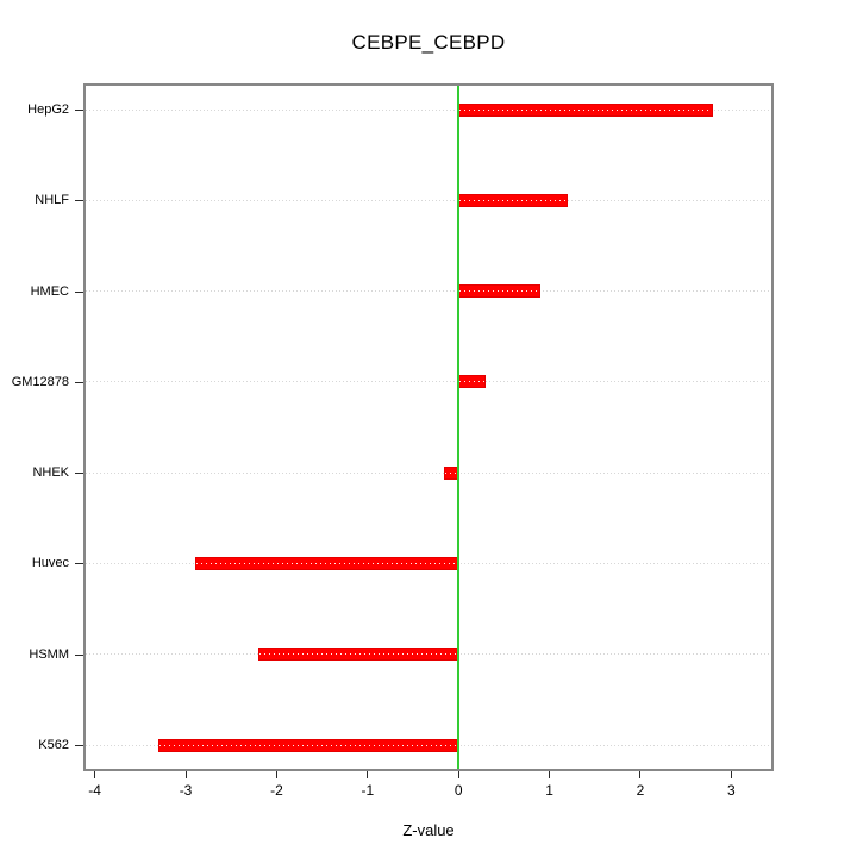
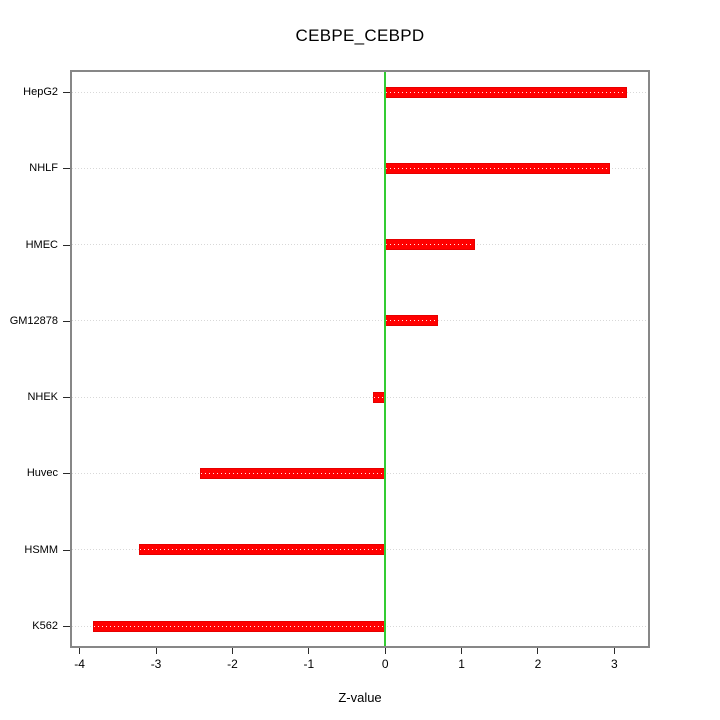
HepG2: 2.8 -> 3.2
NHLF: 1.2 -> 2.9
HMEC: 0.9 -> 1.2
GM12878: 0.3 -> 0.7
Huvec: -2.9 -> -2.4
HSMM: -2.2 -> -3.2
K562: -3.3 -> -3.8
